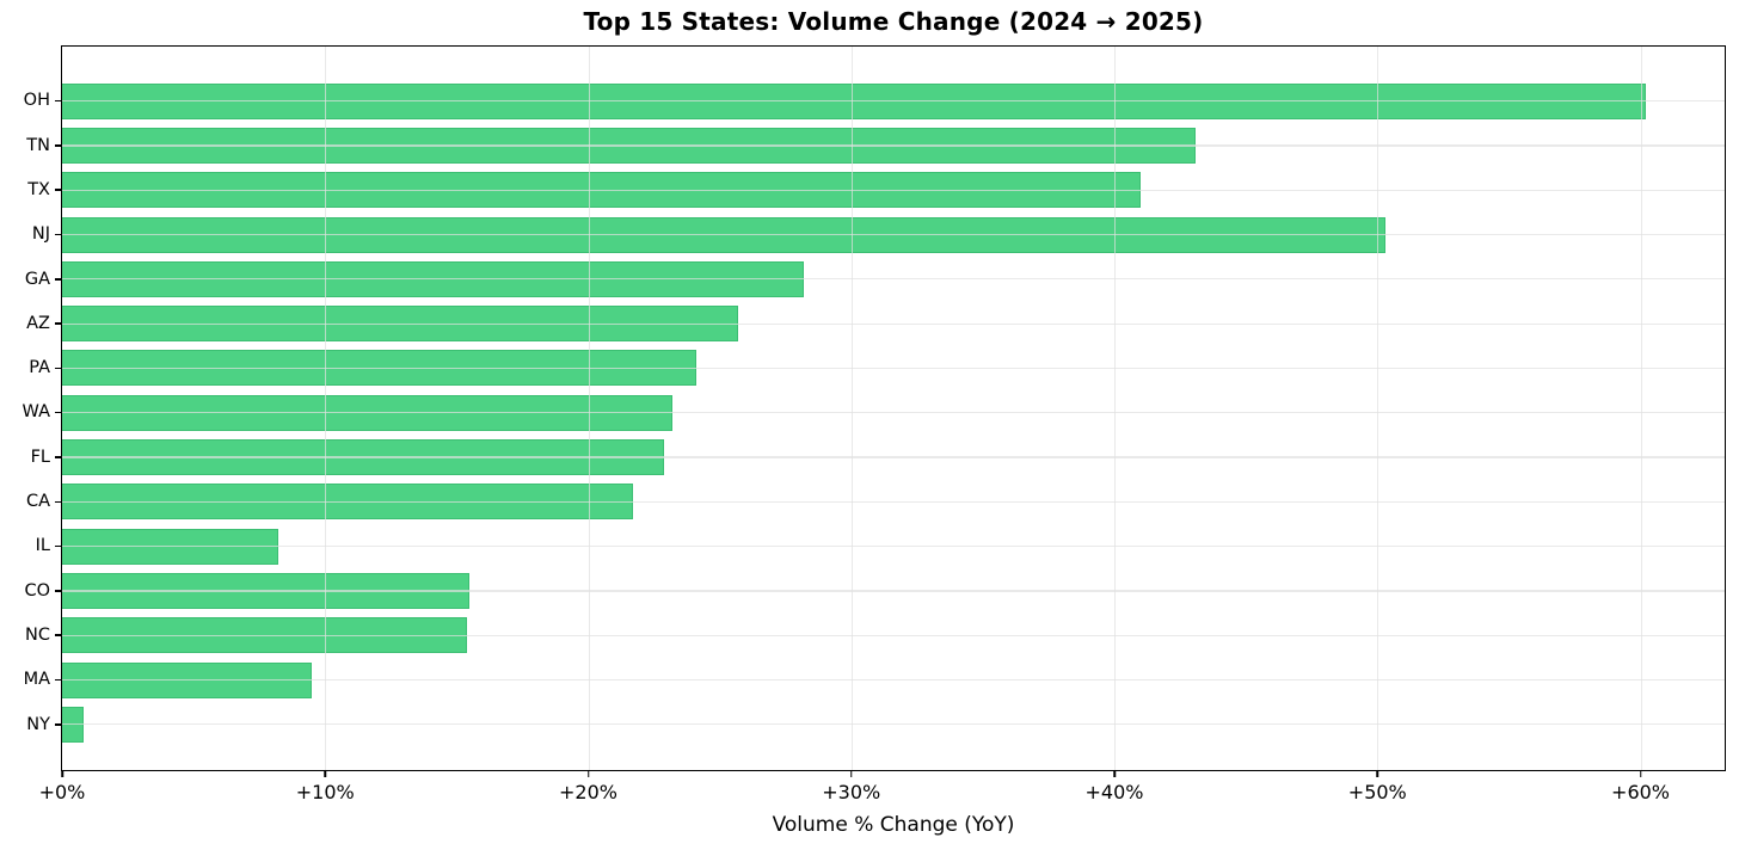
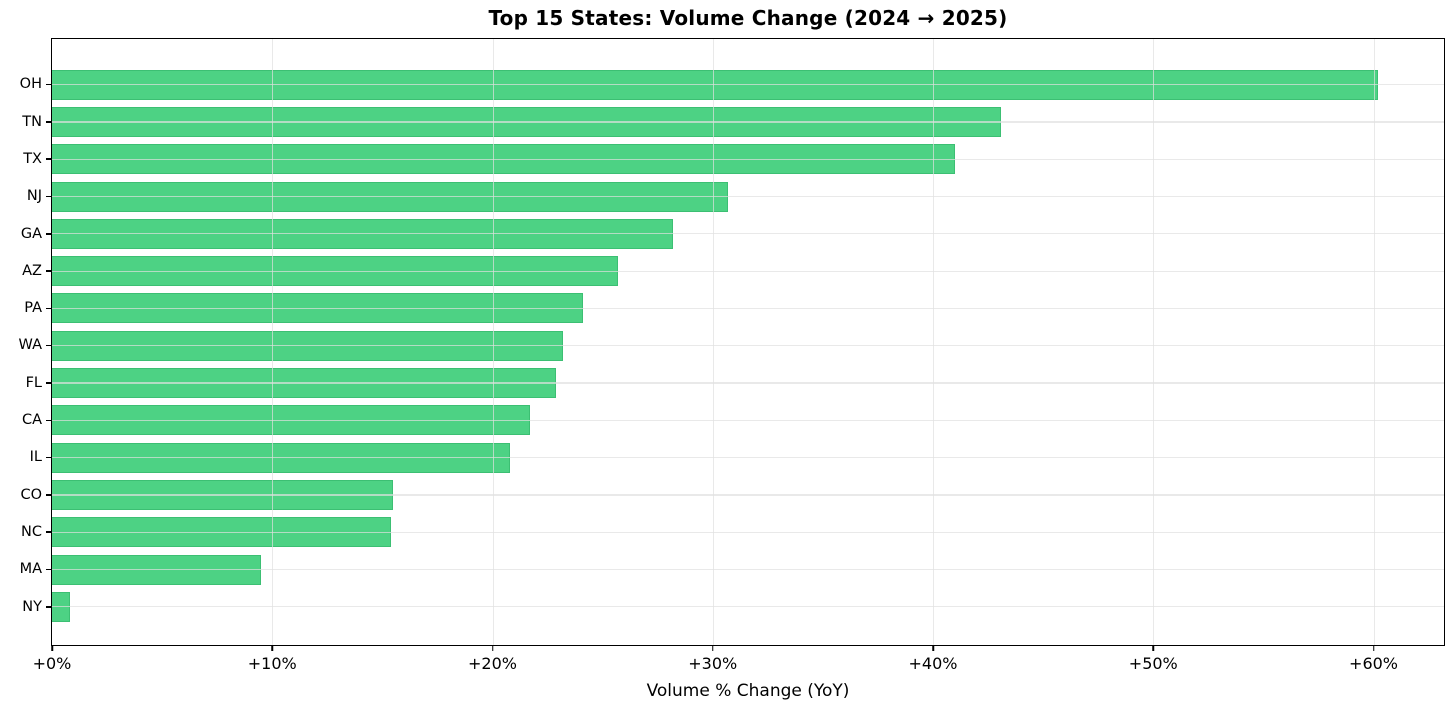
NJ: 50.3% -> 30.7%
IL: 8.2% -> 20.8%
